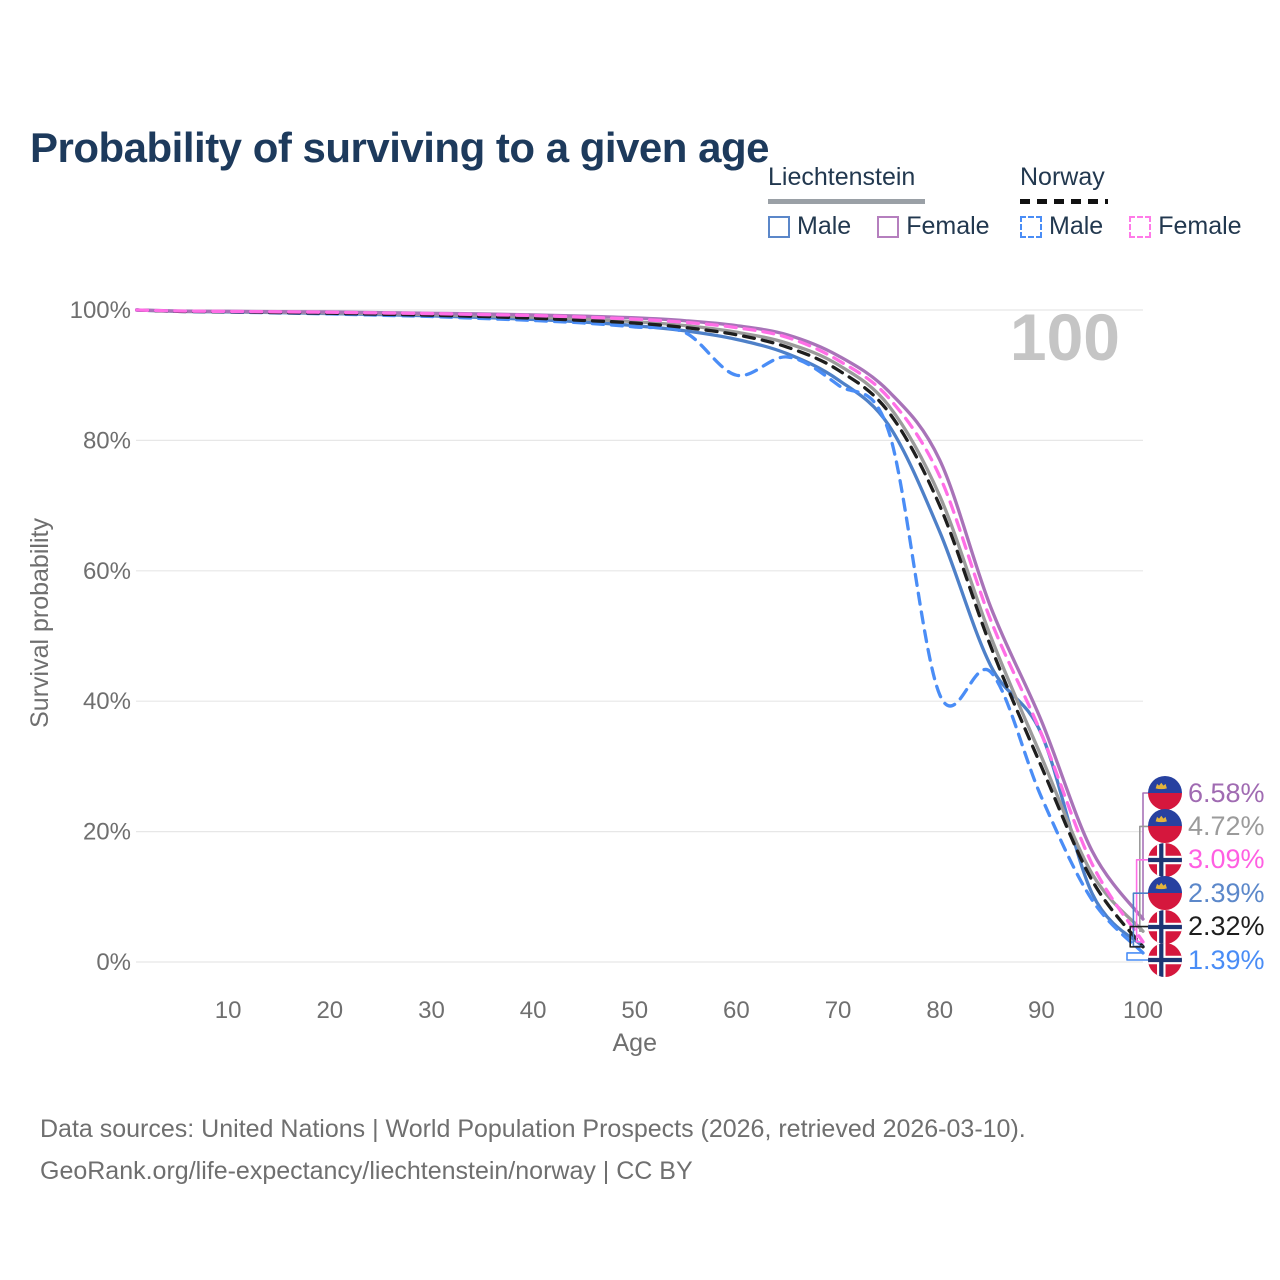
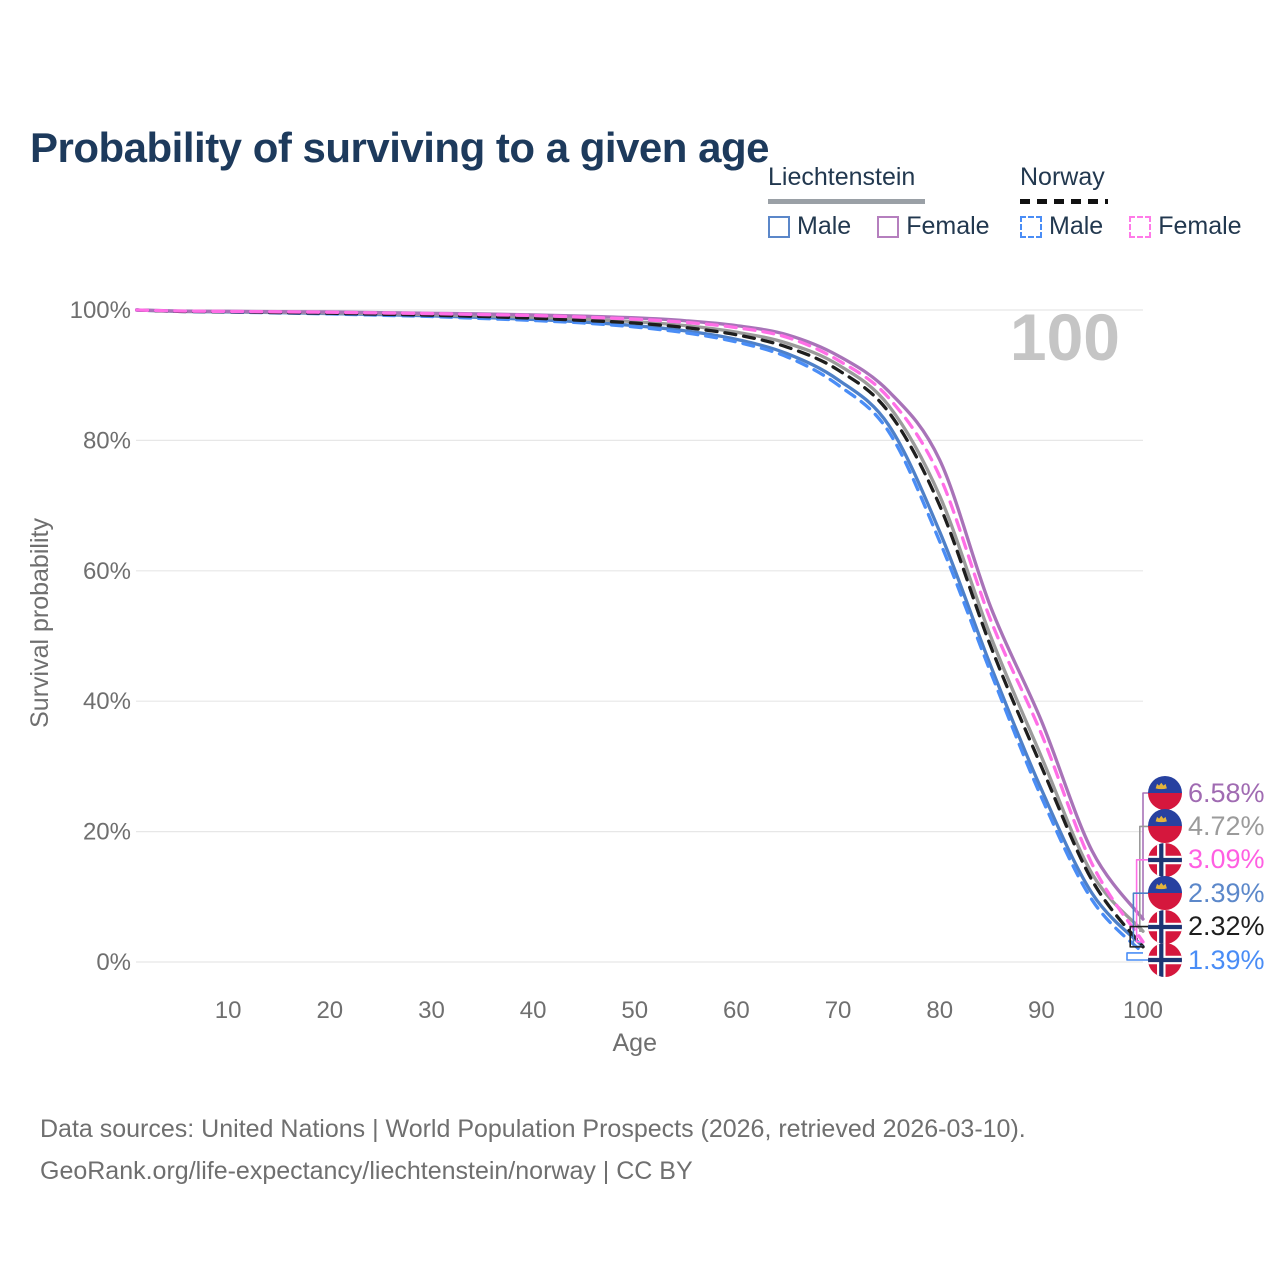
Norway Male/60: 90% -> 95%
Norway Male/80: 41% -> 64%
Liechtenstein Male/90: 35% -> 26%
